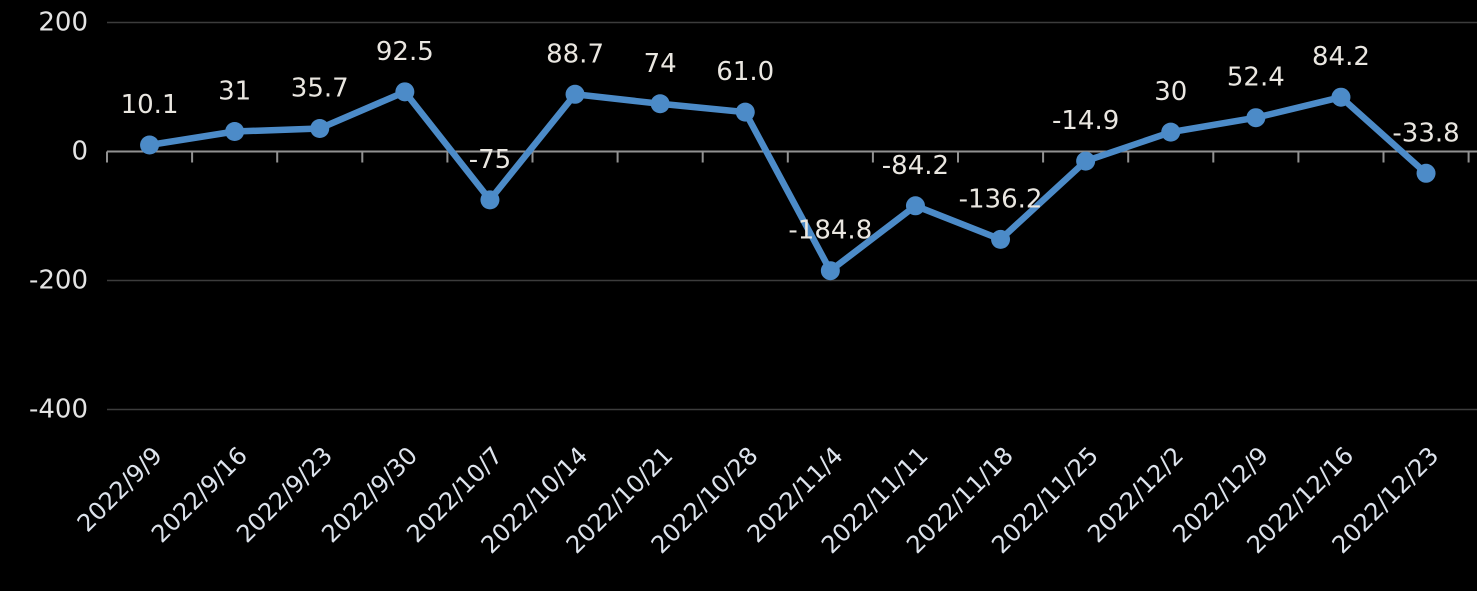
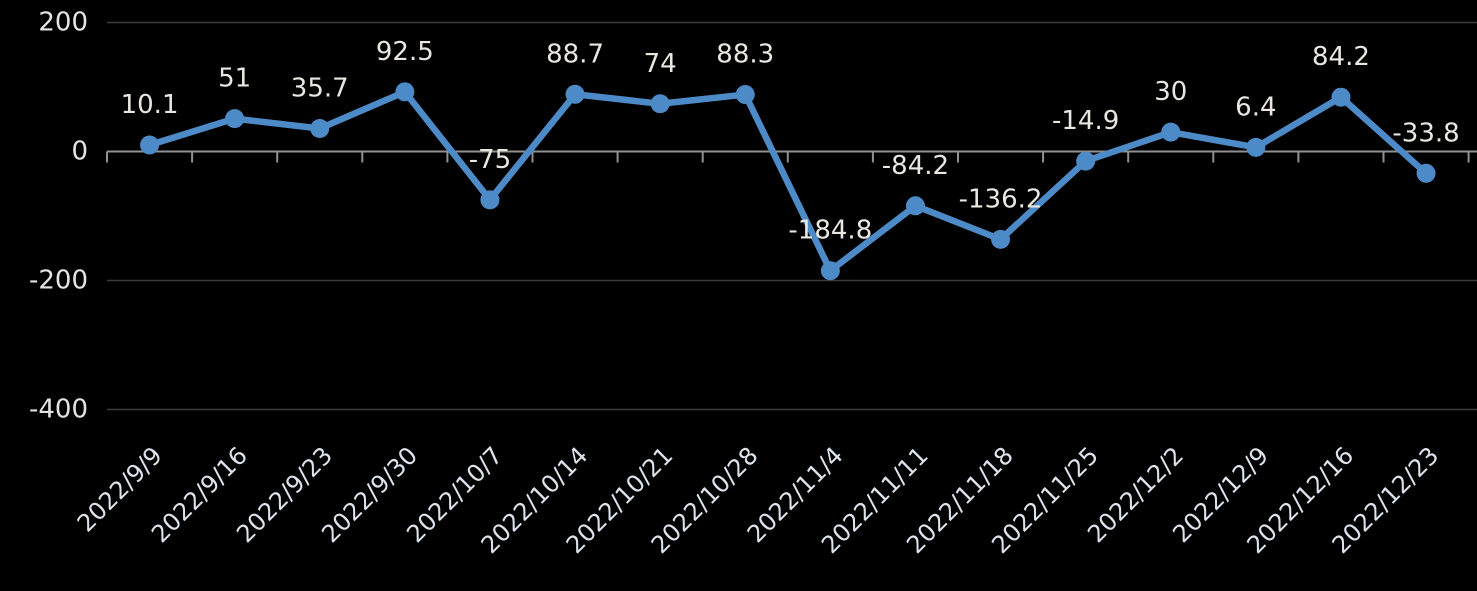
2022/9/16: 31 -> 51
2022/10/28: 61.0 -> 88.3
2022/12/9: 52.4 -> 6.4
